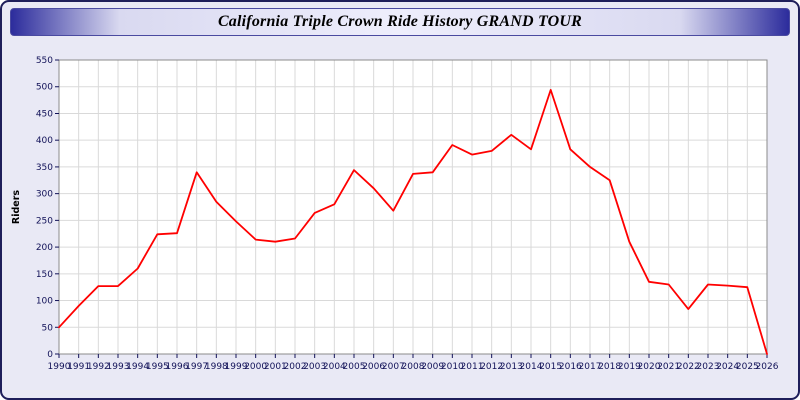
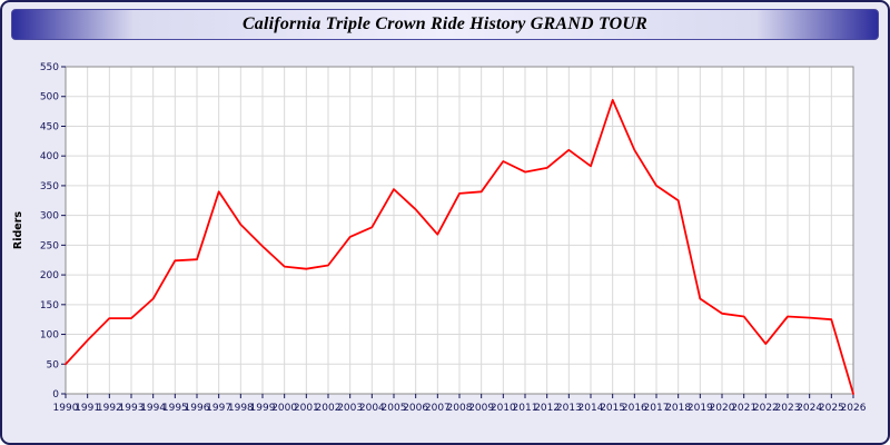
2016: 380 -> 410
2019: 210 -> 160
